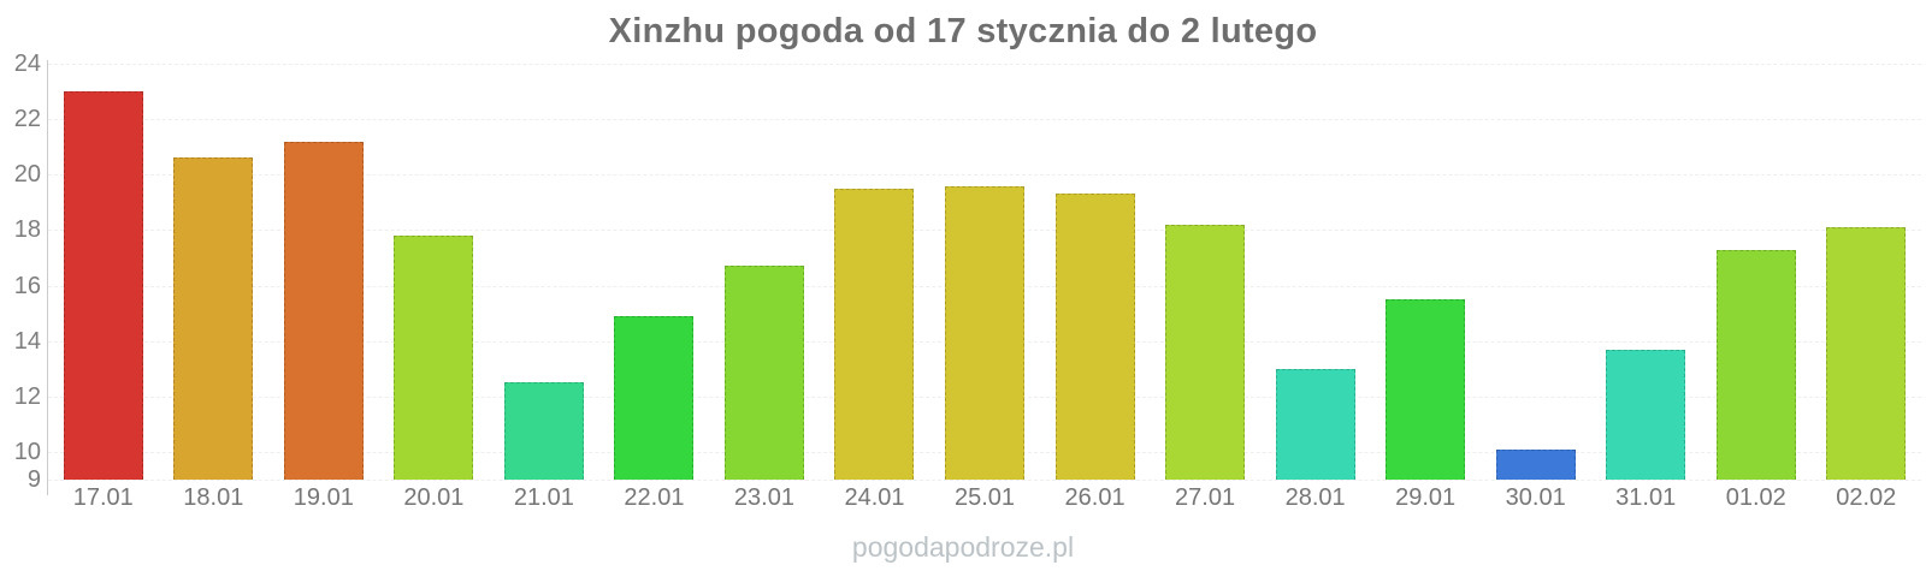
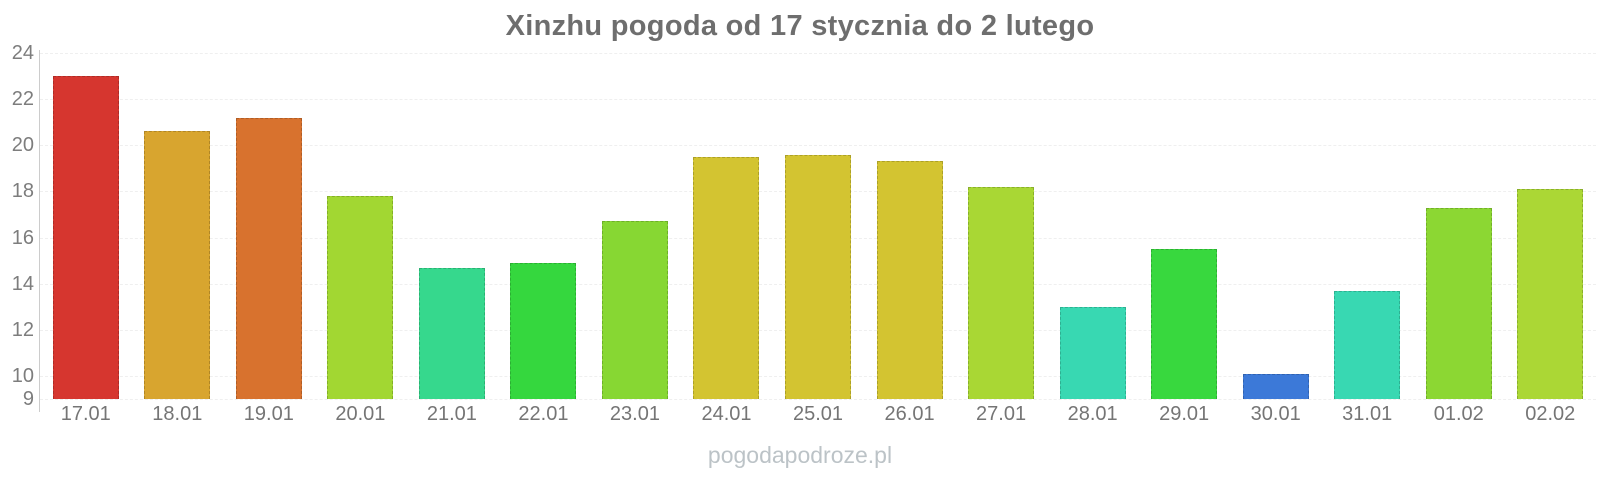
21.01: 12.5 -> 14.7
